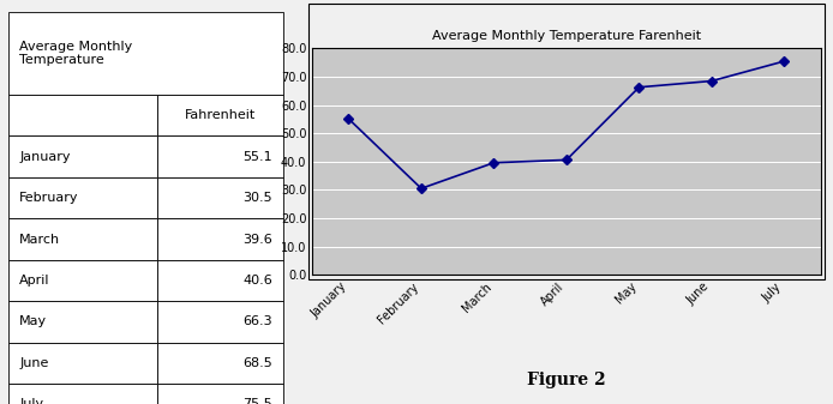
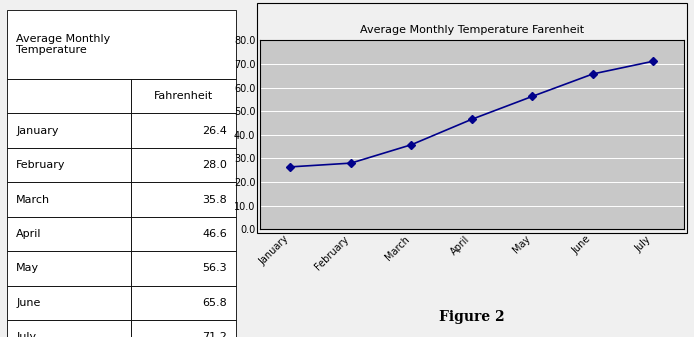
January: 55.1 -> 26.4
February: 30.5 -> 28.0
March: 39.6 -> 35.8
April: 40.6 -> 46.6
May: 66.3 -> 56.3
June: 68.5 -> 65.8
July: 75.5 -> 71.2
